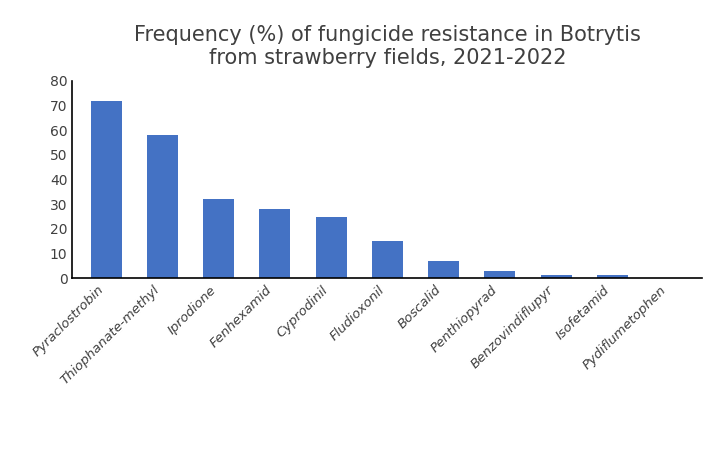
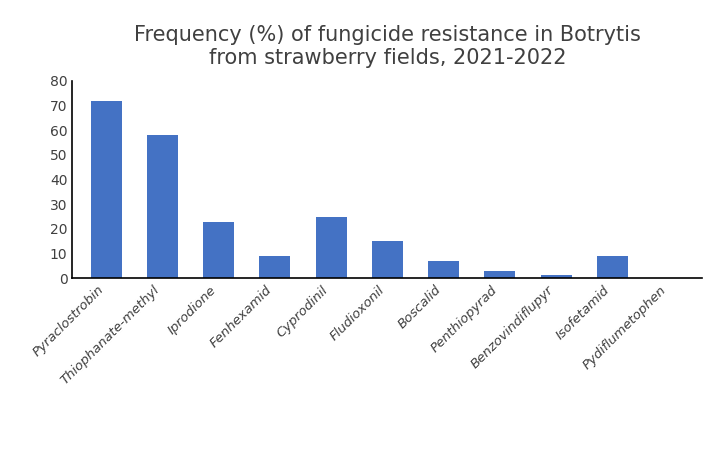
Iprodione: 32.0 -> 23.0
Fenhexamid: 28.0 -> 9.0
Isofetamid: 1.5 -> 9.0
